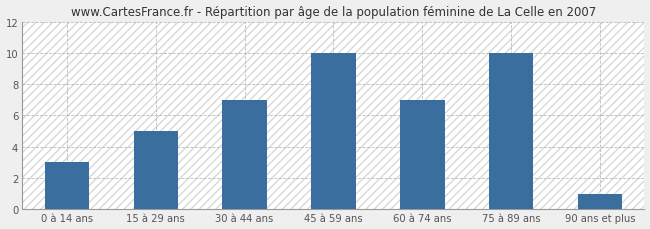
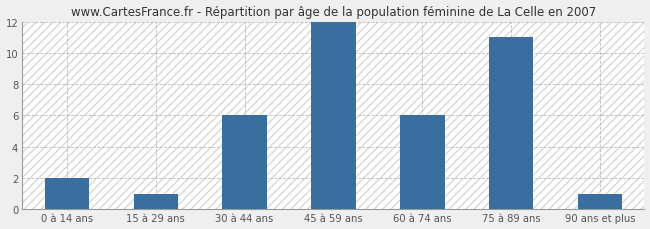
0 à 14 ans: 3 -> 2
15 à 29 ans: 5 -> 1
30 à 44 ans: 7 -> 6
45 à 59 ans: 10 -> 12
60 à 74 ans: 7 -> 6
75 à 89 ans: 10 -> 11
